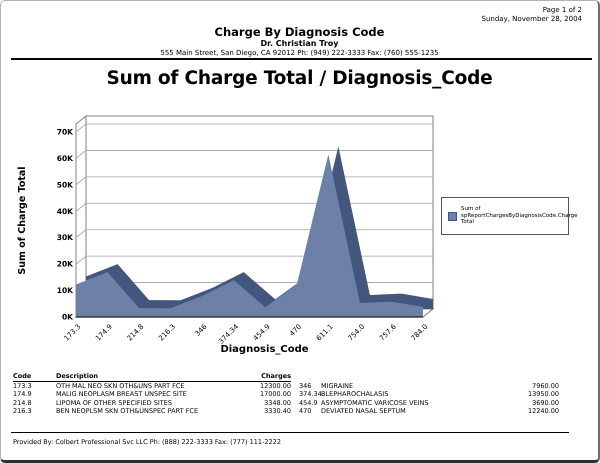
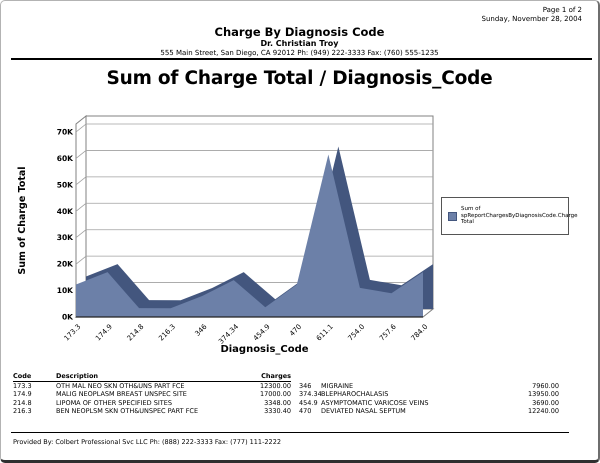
754.0: 5K -> 11K
757.6: 6K -> 9K
784.0: 4K -> 17K
